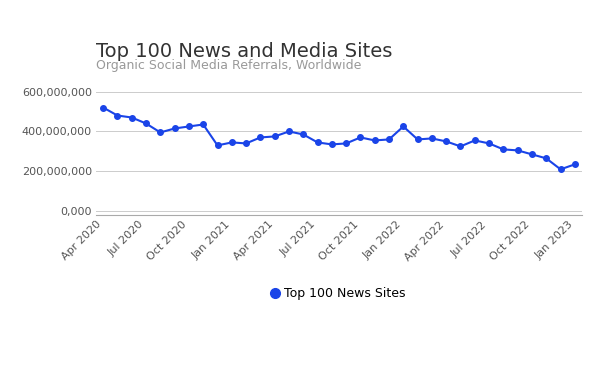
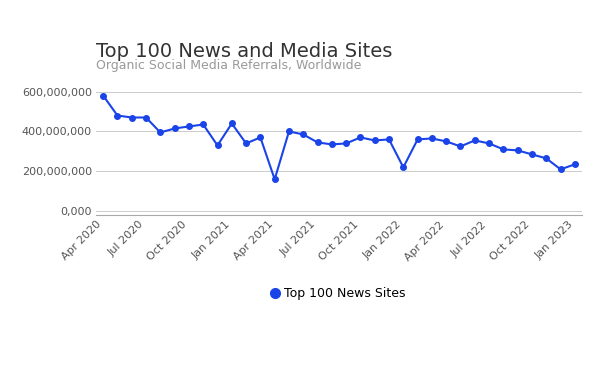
Apr 2020: 520,000,000 -> 580,000,000
Jul 2020: 440,000,000 -> 470,000,000
Jan 2021: 340,000,000 -> 440,000,000
Apr 2021: 380,000,000 -> 160,000,000
Jan 2022: 420,000,000 -> 220,000,000
